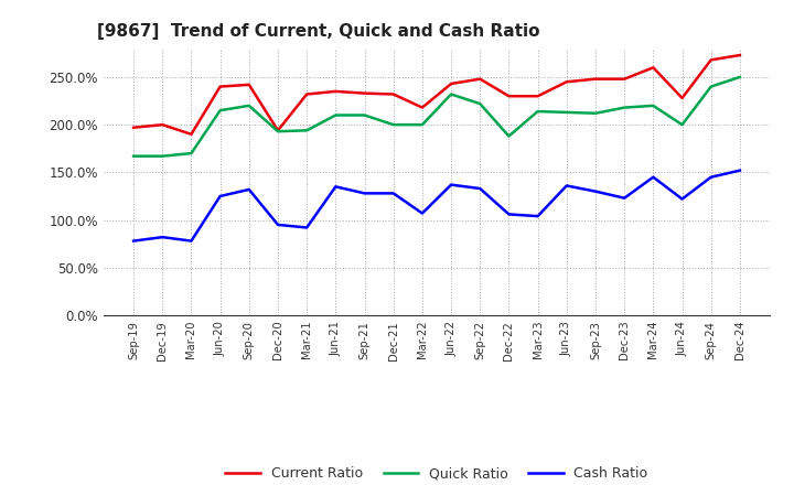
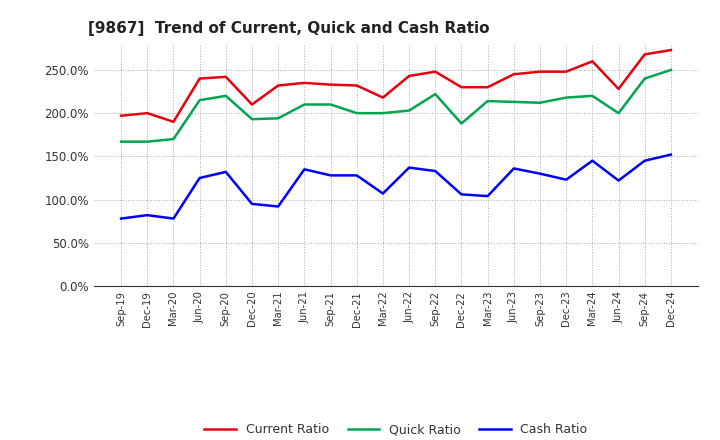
Current Ratio/Dec-20: 194% -> 210%
Quick Ratio/Jun-22: 232% -> 203%
